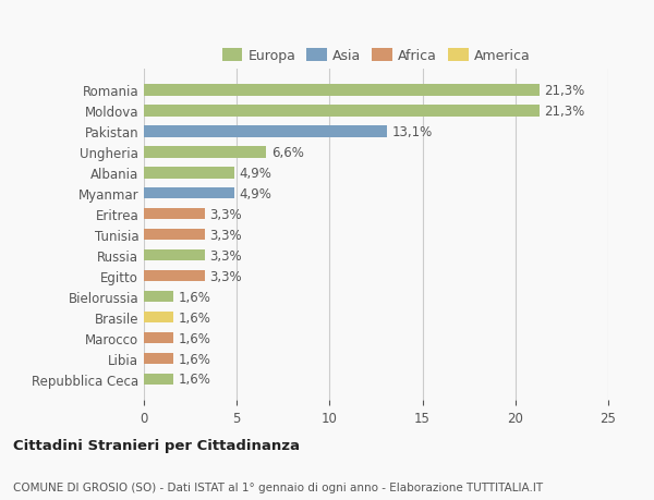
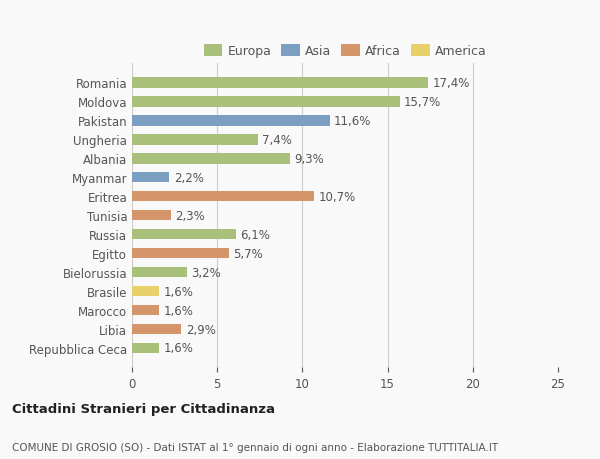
Romania: 21,3% -> 17,4%
Moldova: 21,3% -> 15,7%
Pakistan: 13,1% -> 11,6%
Ungheria: 6,6% -> 7,4%
Albania: 4,9% -> 9,3%
Myanmar: 4,9% -> 2,2%
Eritrea: 3,3% -> 10,7%
Tunisia: 3,3% -> 2,3%
Russia: 3,3% -> 6,1%
Egitto: 3,3% -> 5,7%
Bielorussia: 1,6% -> 3,2%
Libia: 1,6% -> 2,9%
